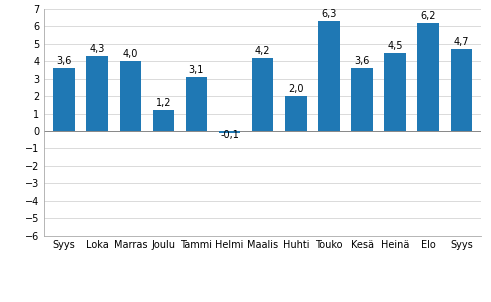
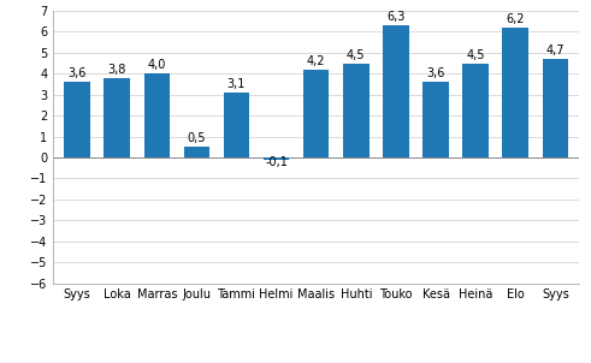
Loka: 4,3 -> 3,8
Joulu: 1,2 -> 0,5
Huhti: 2,0 -> 4,5
